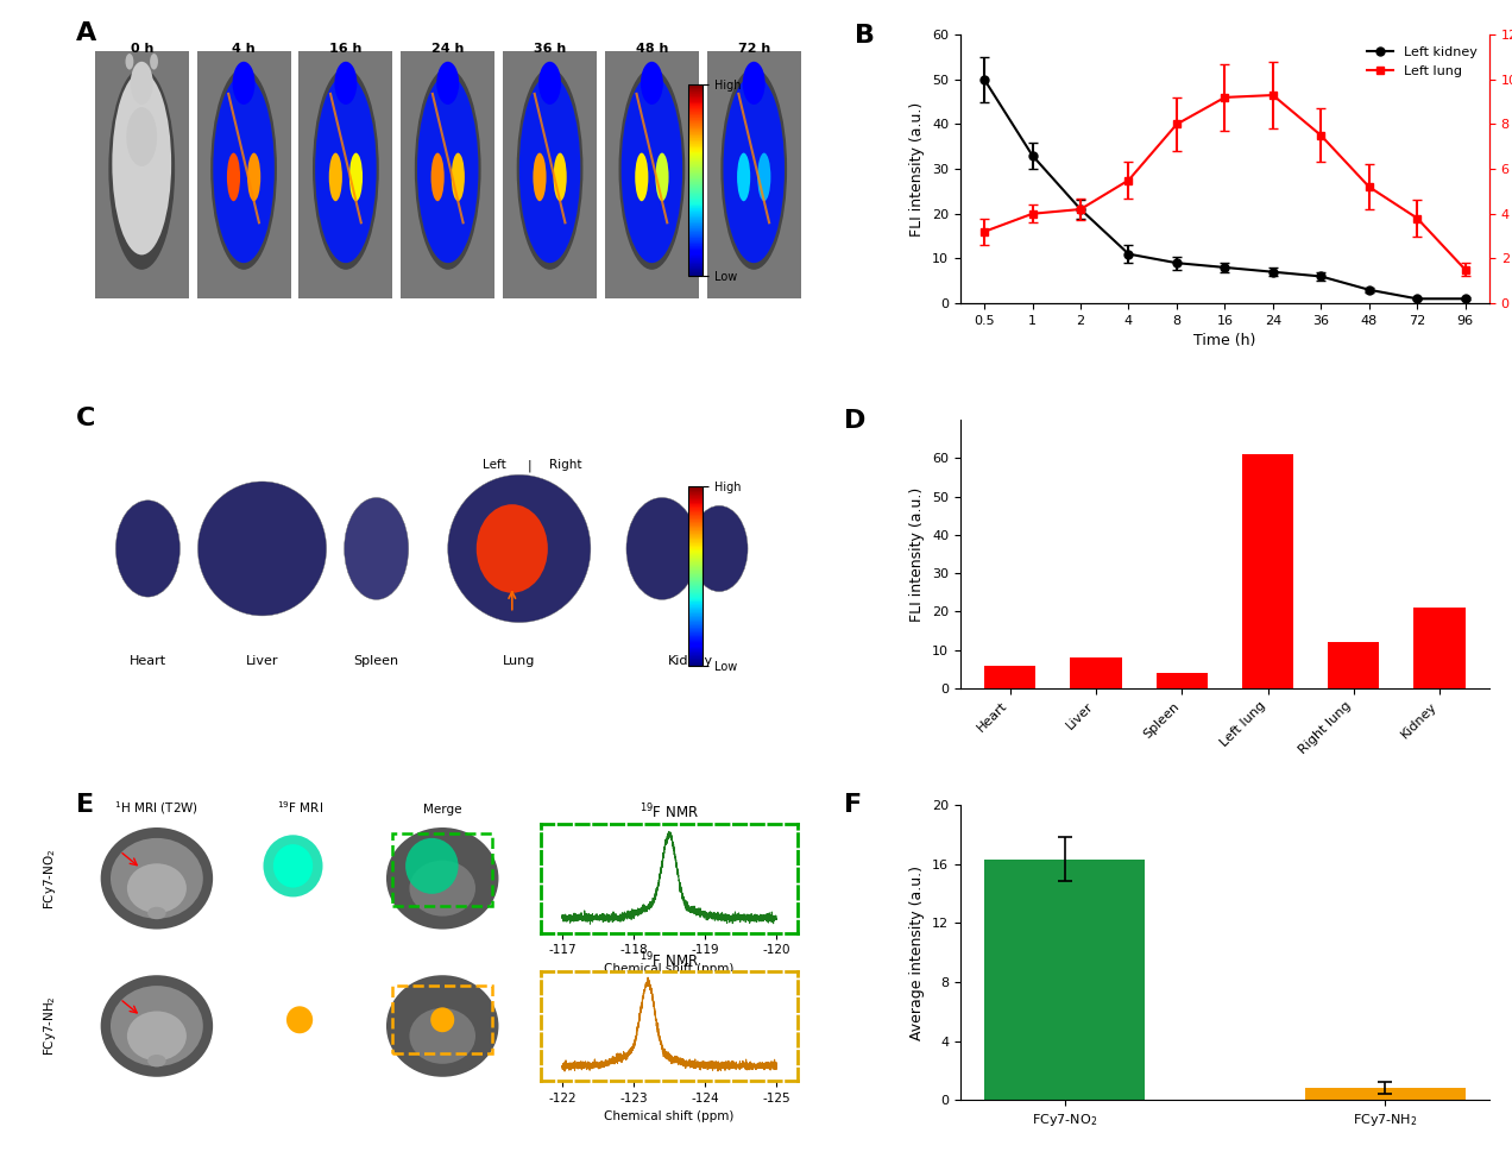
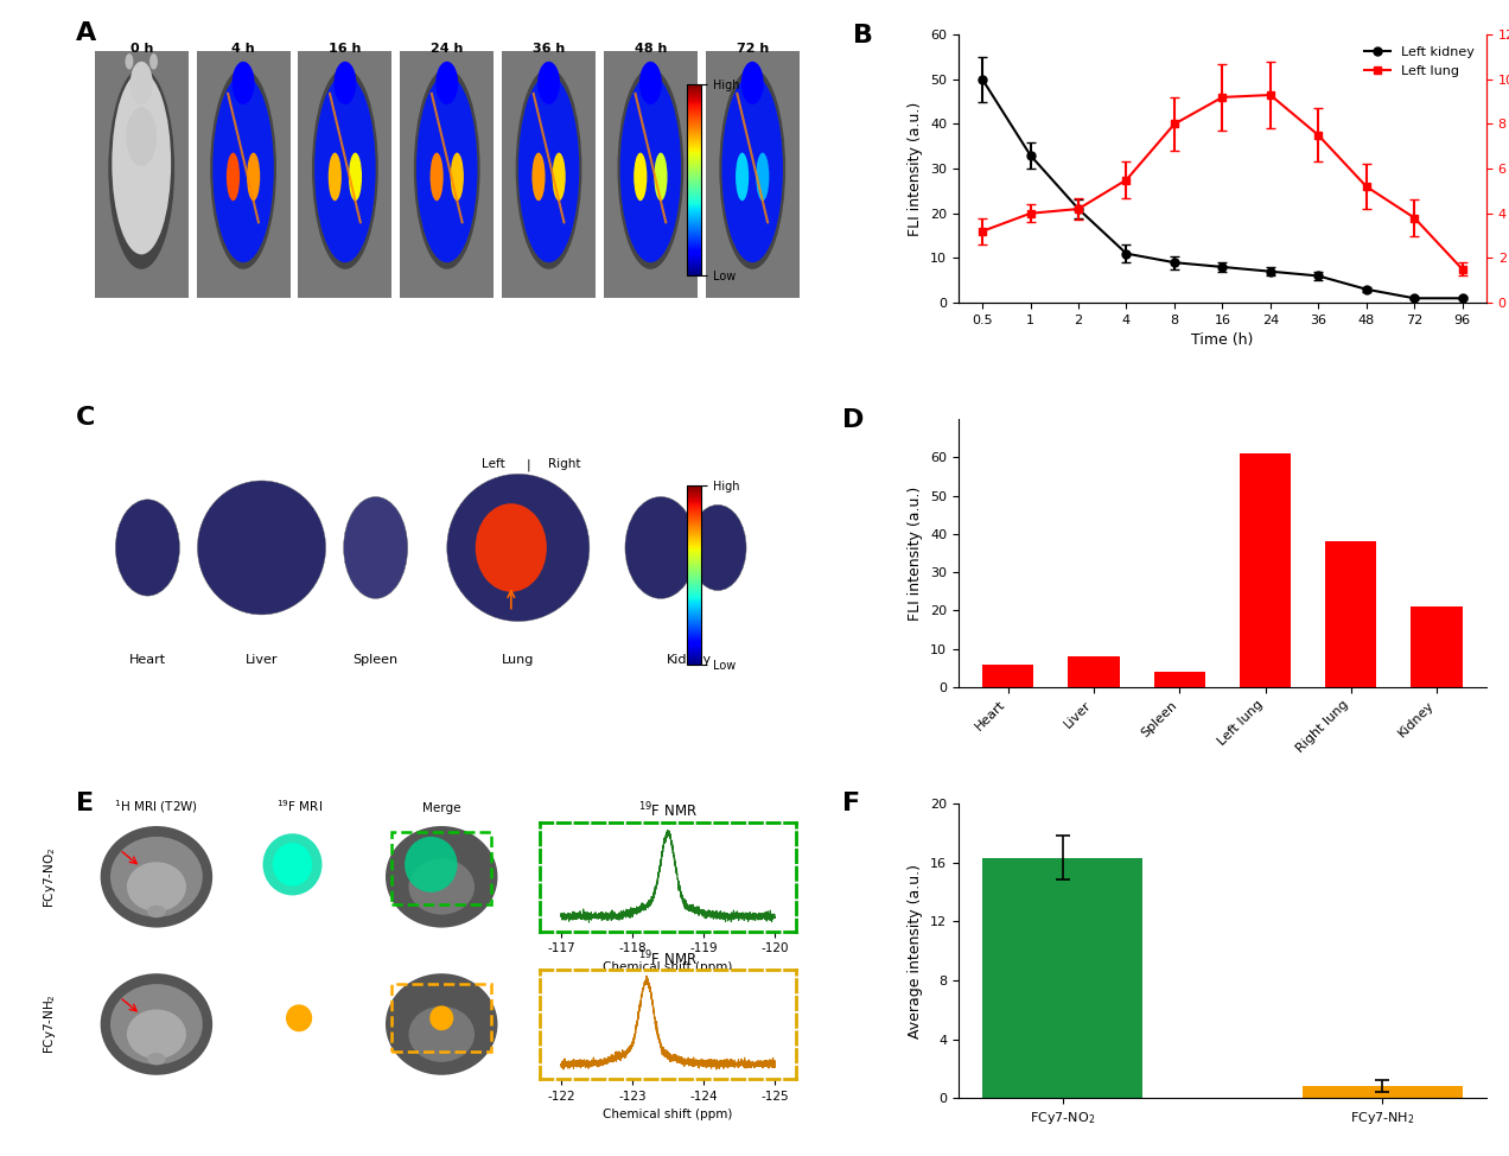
Right lung: 12 -> 38
